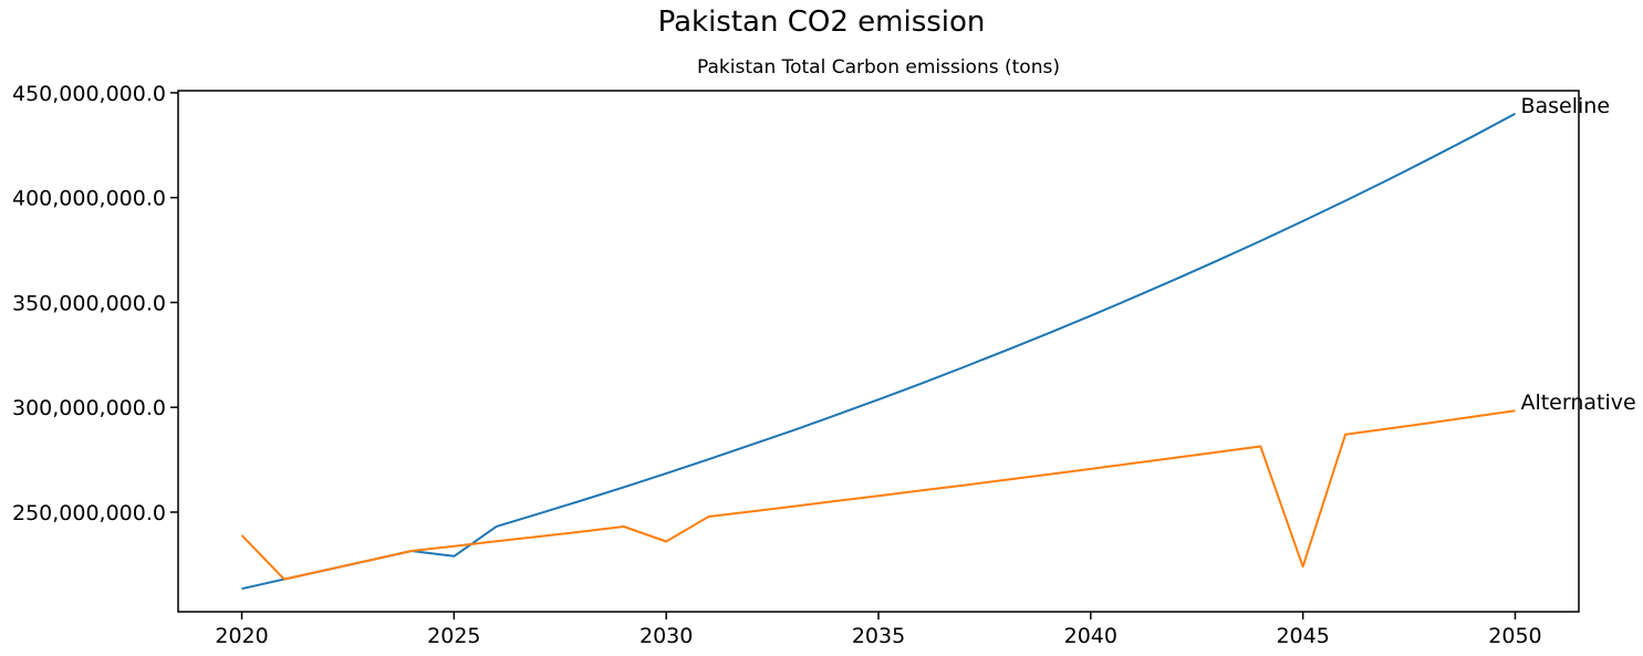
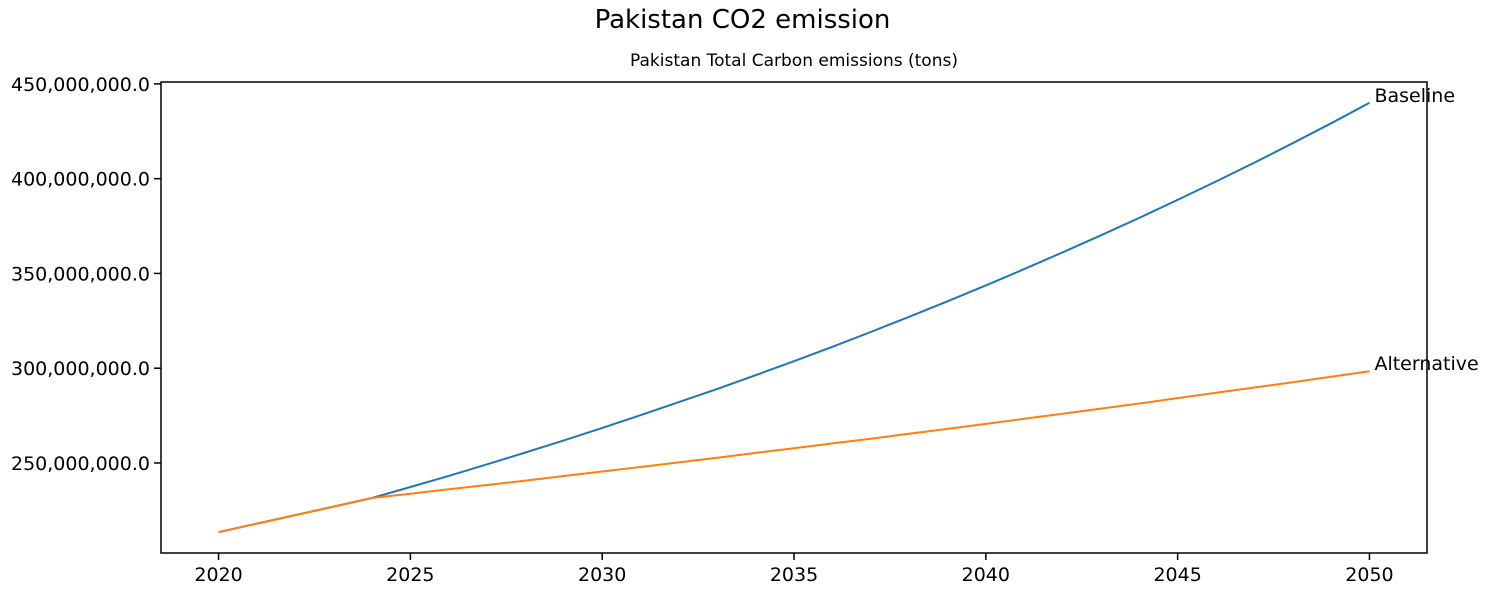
Alternative/2020: 239000000 -> 214000000
Baseline/2025: 229000000 -> 237000000
Alternative/2030: 236000000 -> 246000000
Alternative/2045: 224000000 -> 284000000
